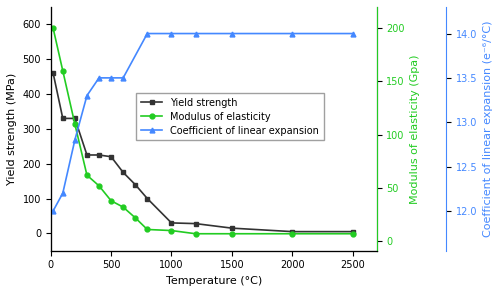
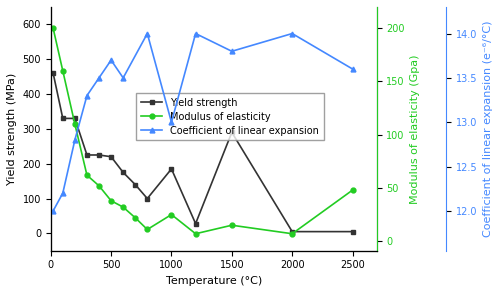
Coefficient of linear expansion/500: 13.5 -> 13.7
Yield strength/1000: 30 -> 185
Modulus of elasticity/1000: 10 -> 25
Coefficient of linear expansion/1000: 14.0 -> 13.0
Yield strength/1500: 15 -> 290
Modulus of elasticity/1500: 7 -> 15
Coefficient of linear expansion/1500: 14.0 -> 13.8
Modulus of elasticity/2500: 7 -> 48
Coefficient of linear expansion/2500: 14.0 -> 13.6
